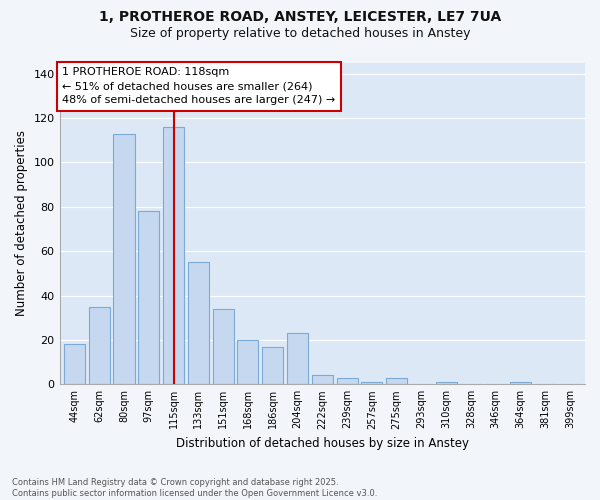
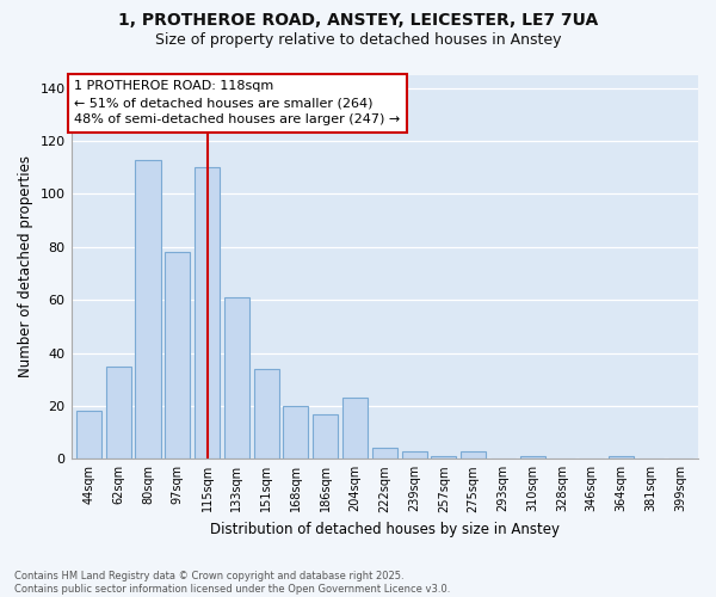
115sqm: 116 -> 110
133sqm: 55 -> 61
